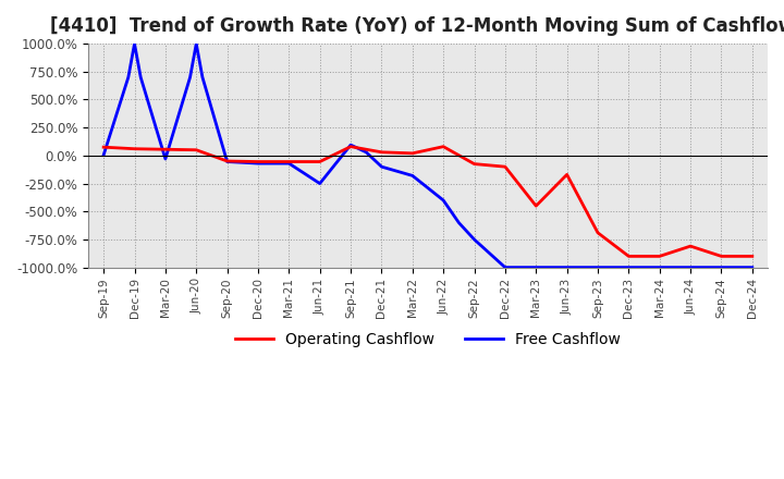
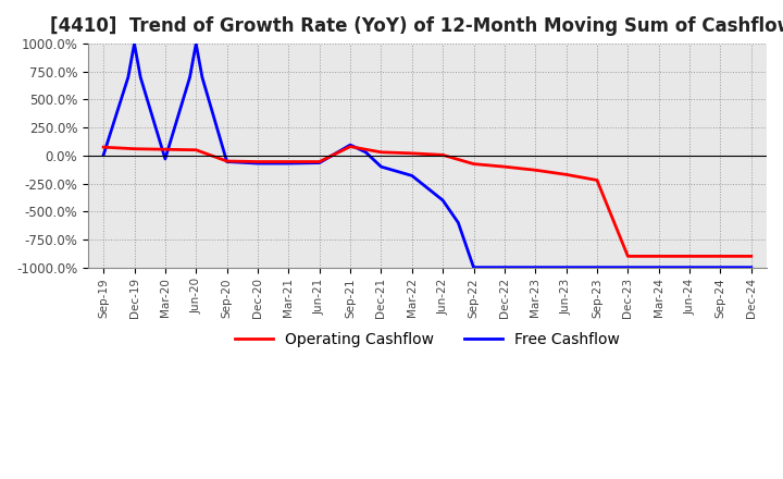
Free Cashflow/Jun-21: -250% -> -60%
Operating Cashflow/Jun-22: 80% -> 0%
Free Cashflow/Sep-22: -750% -> -1000%
Operating Cashflow/Mar-23: -450% -> -130%
Operating Cashflow/Sep-23: -690% -> -220%
Operating Cashflow/Jun-24: -810% -> -900%
